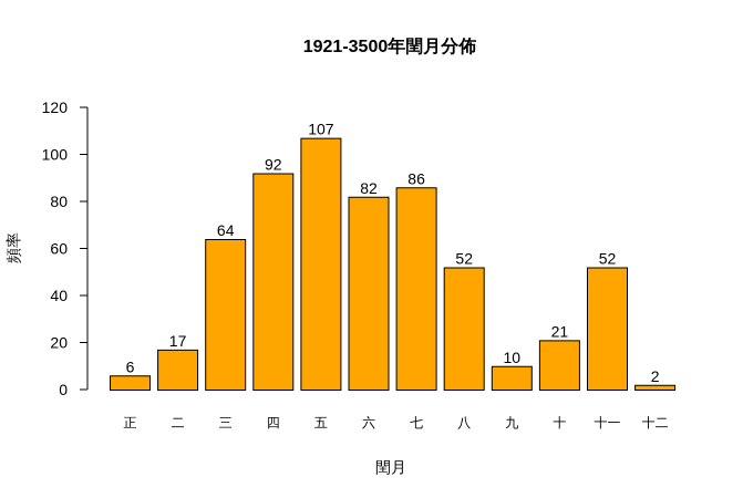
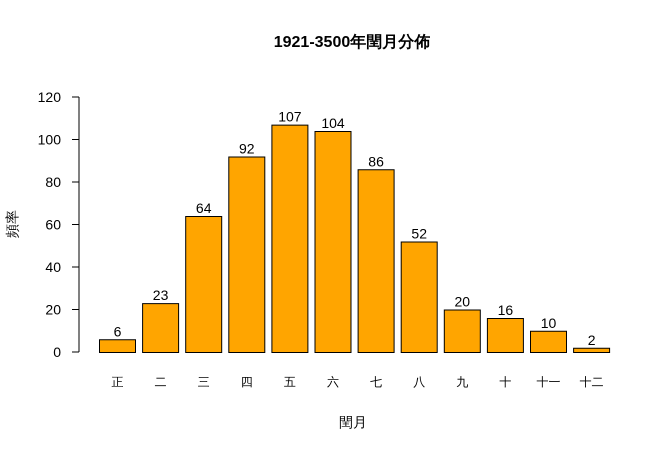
二: 17 -> 23
六: 82 -> 104
九: 10 -> 20
十: 21 -> 16
十一: 52 -> 10
